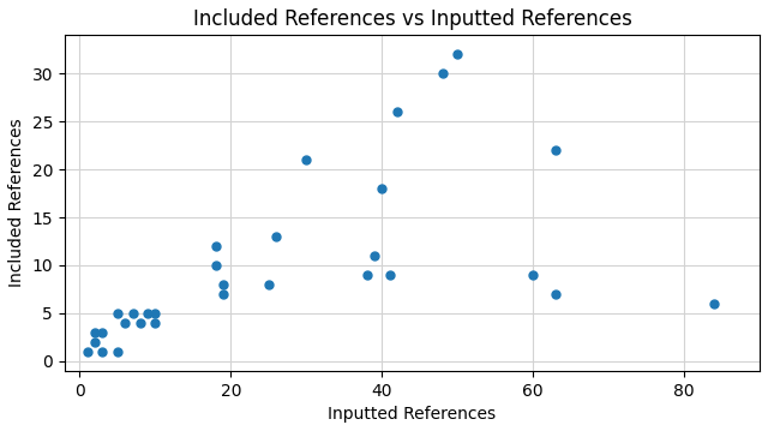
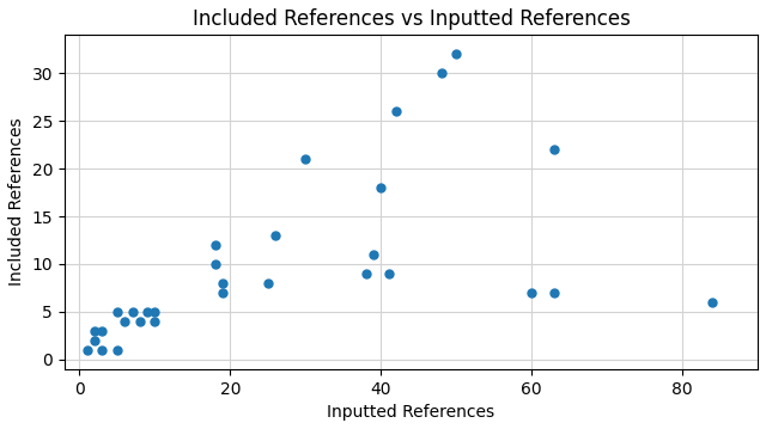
60: 9 -> 7
